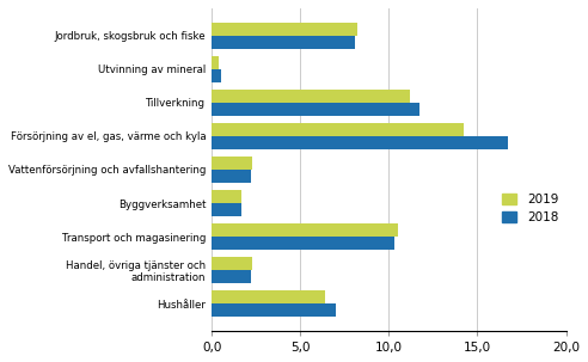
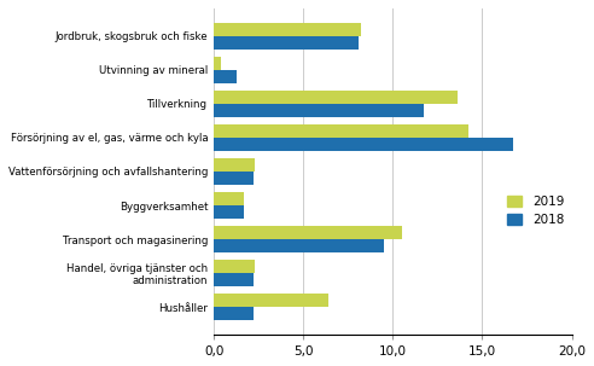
2018/Utvinning av mineral: 0,5 -> 1,3
2019/Tillverkning: 11,2 -> 13,6
2018/Transport och magasinering: 10,3 -> 9,5
2018/Hushåller: 7,0 -> 2,2
